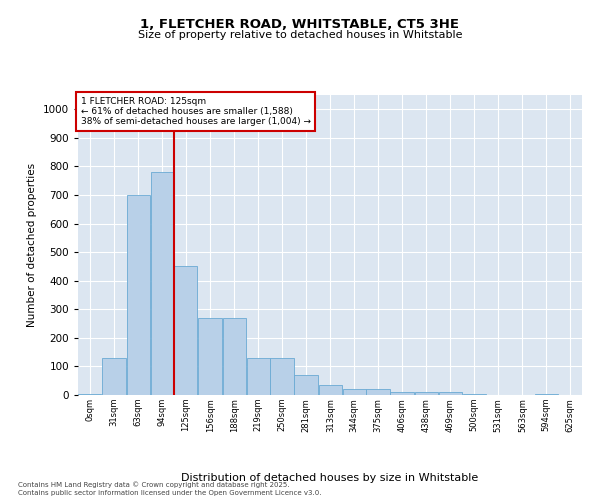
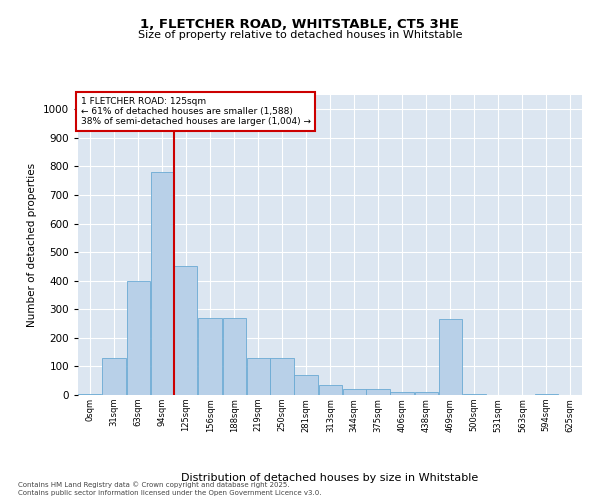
63sqm: 700 -> 400
469sqm: 10 -> 265
